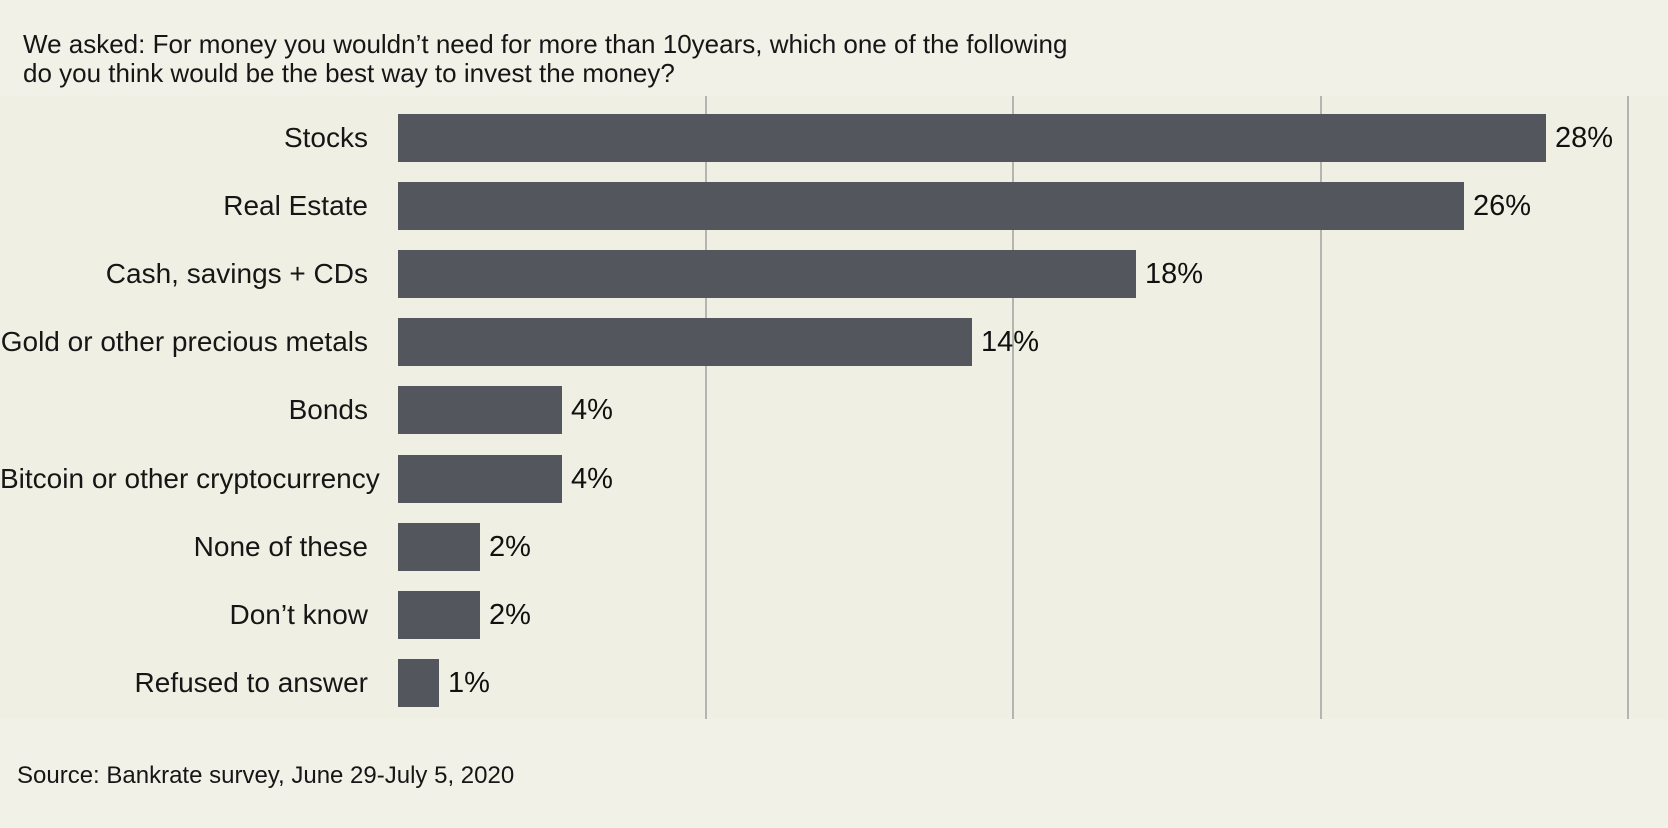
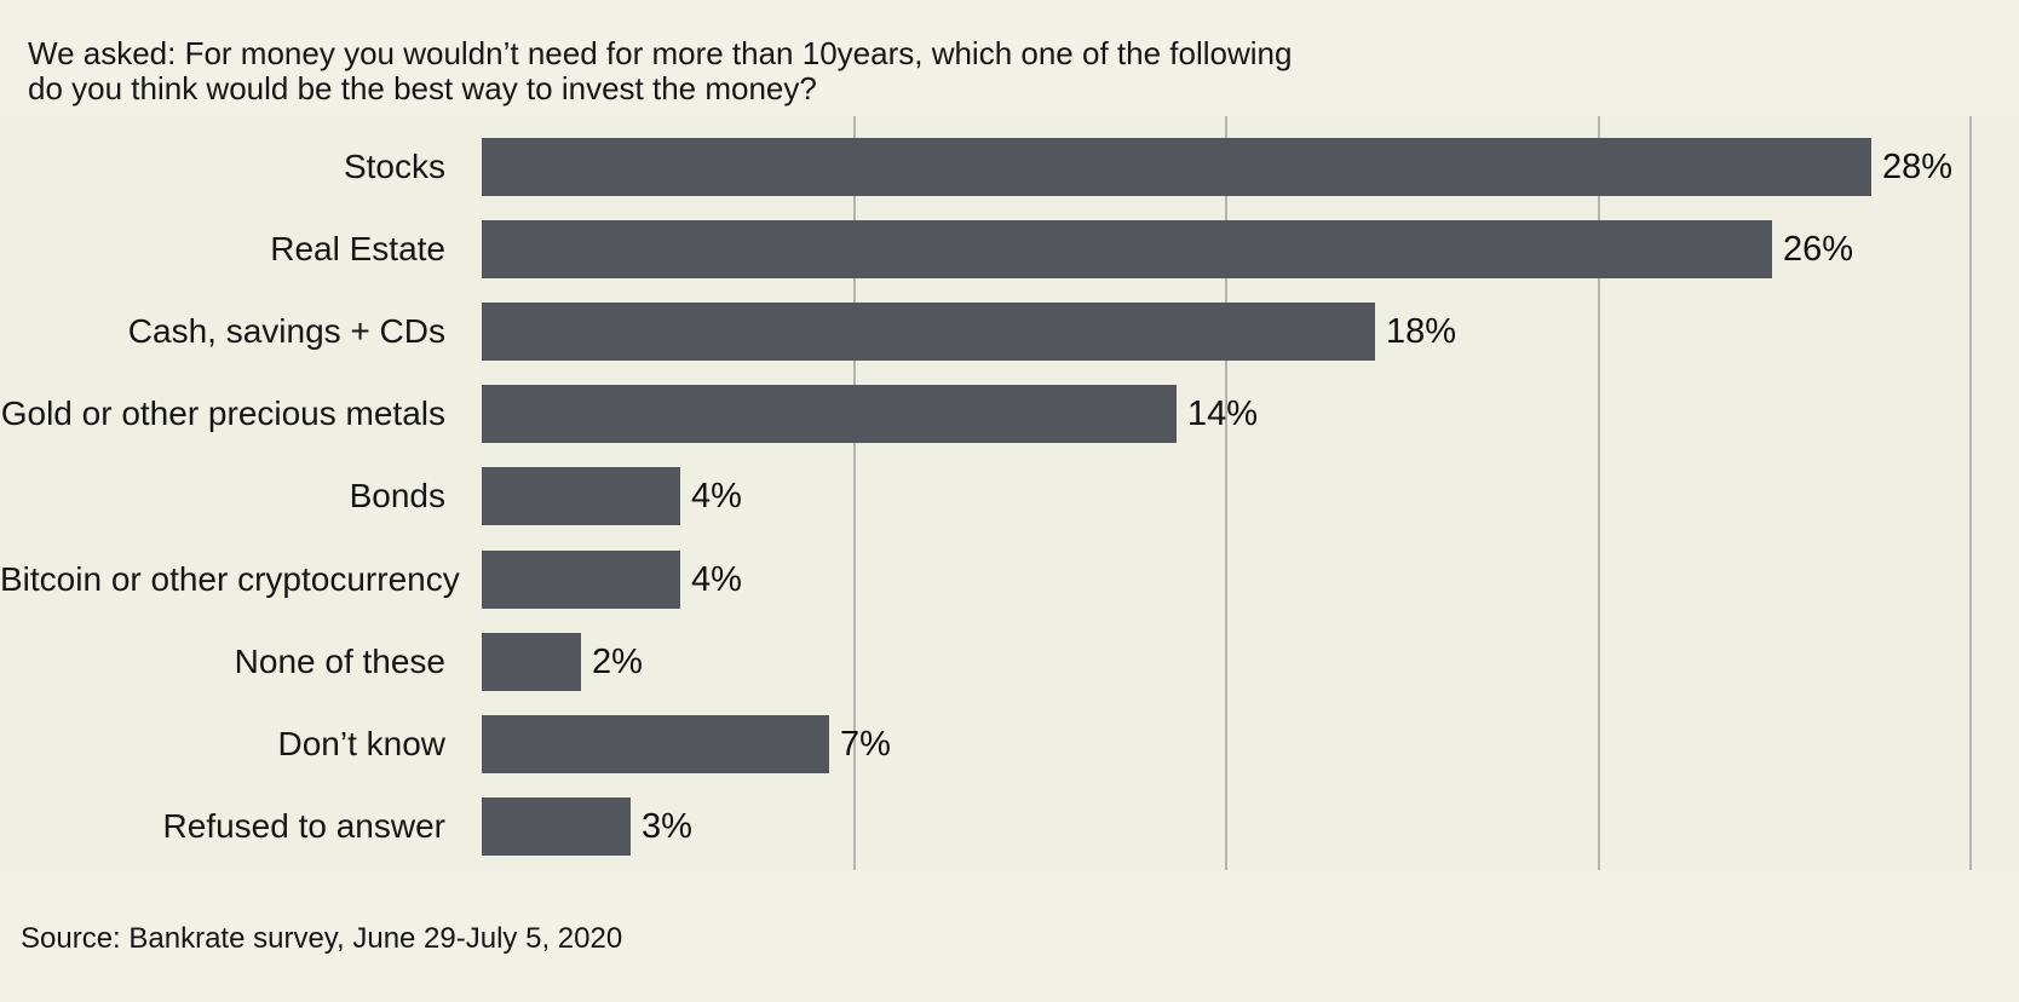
Don’t know: 2% -> 7%
Refused to answer: 1% -> 3%
